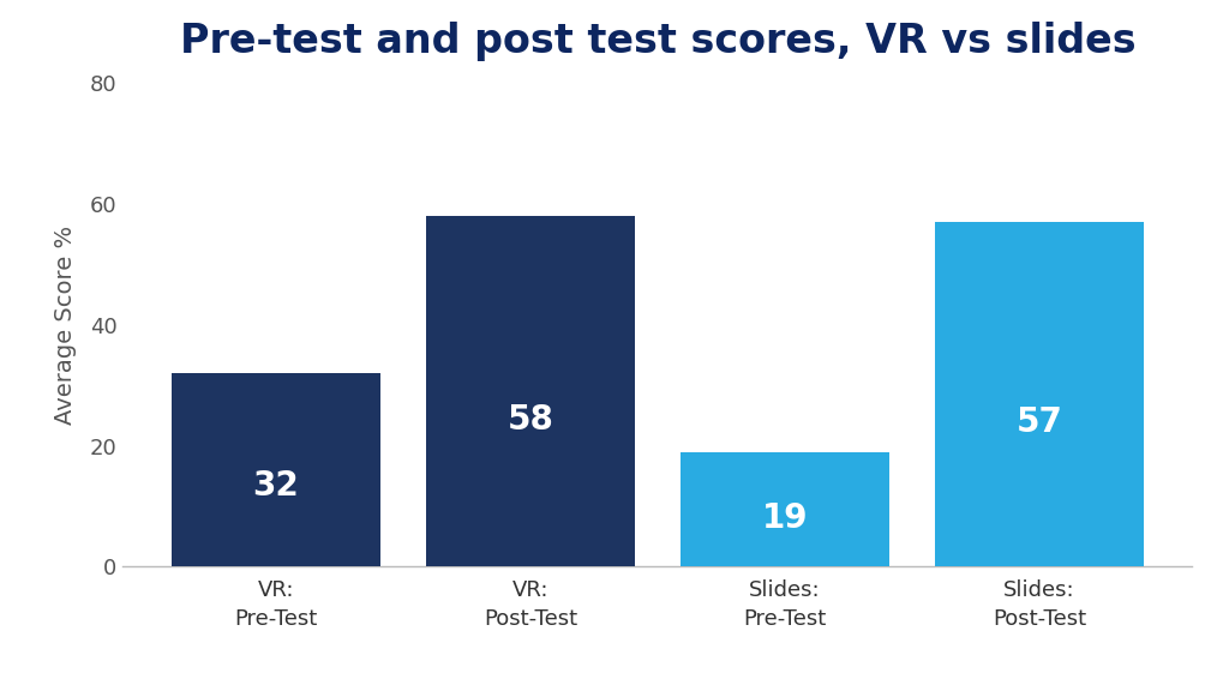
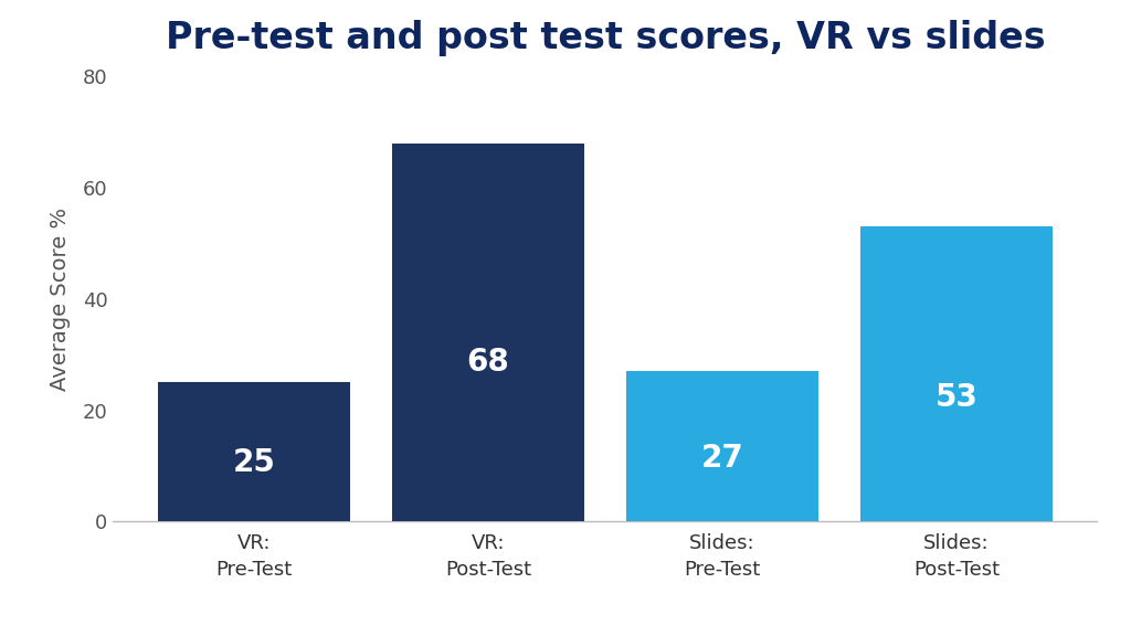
VR: Pre-Test: 32 -> 25
VR: Post-Test: 58 -> 68
Slides: Pre-Test: 19 -> 27
Slides: Post-Test: 57 -> 53
